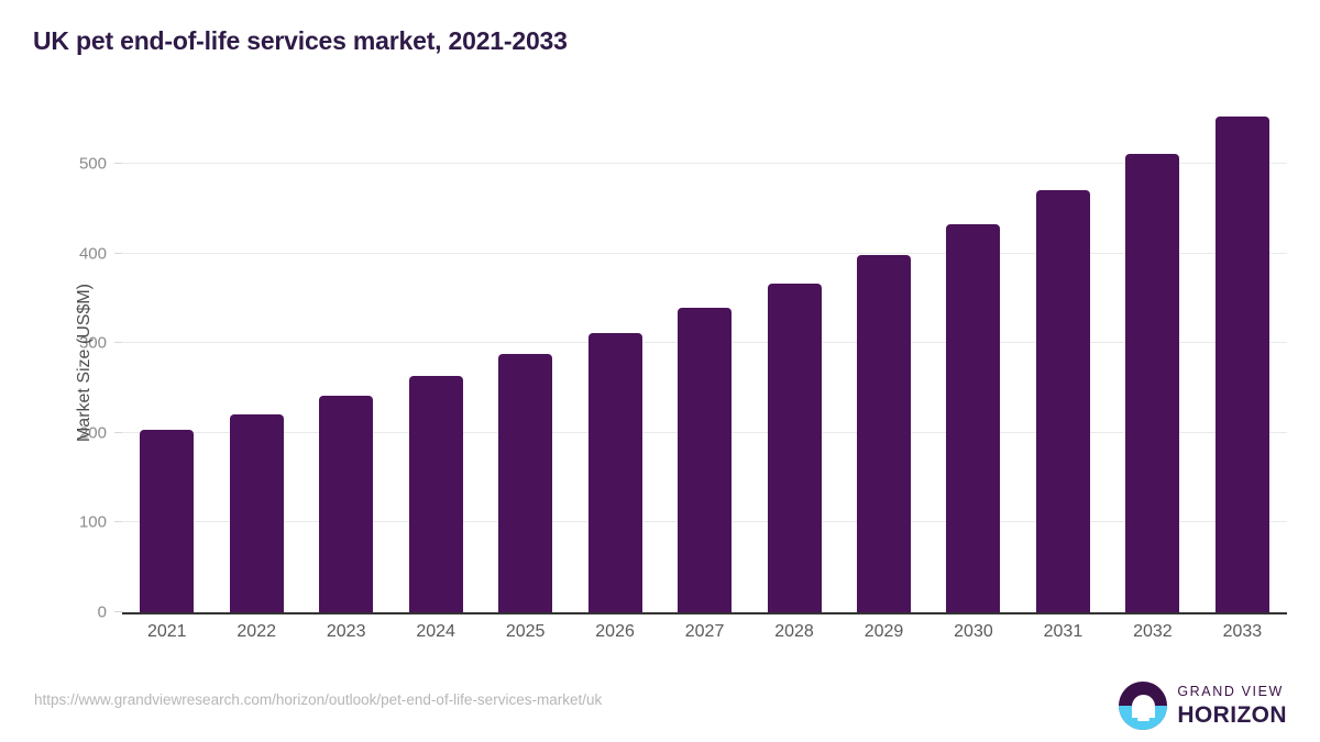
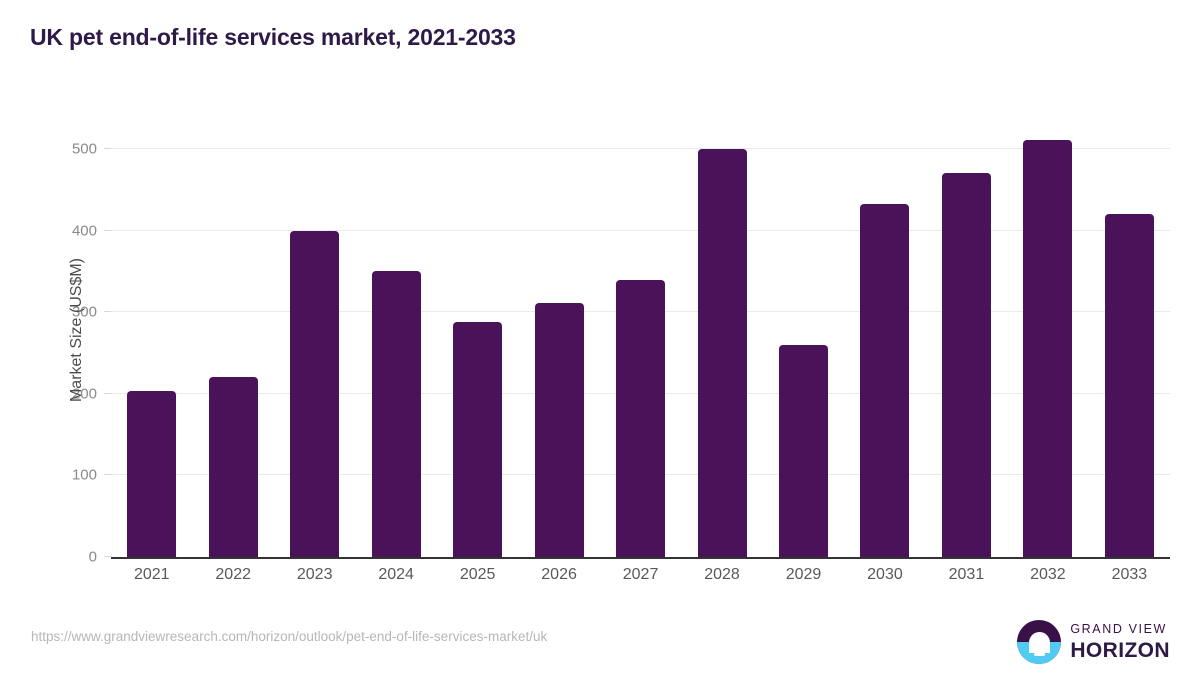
2023: 240 -> 400
2024: 260 -> 350
2028: 370 -> 500
2029: 400 -> 260
2033: 550 -> 420
